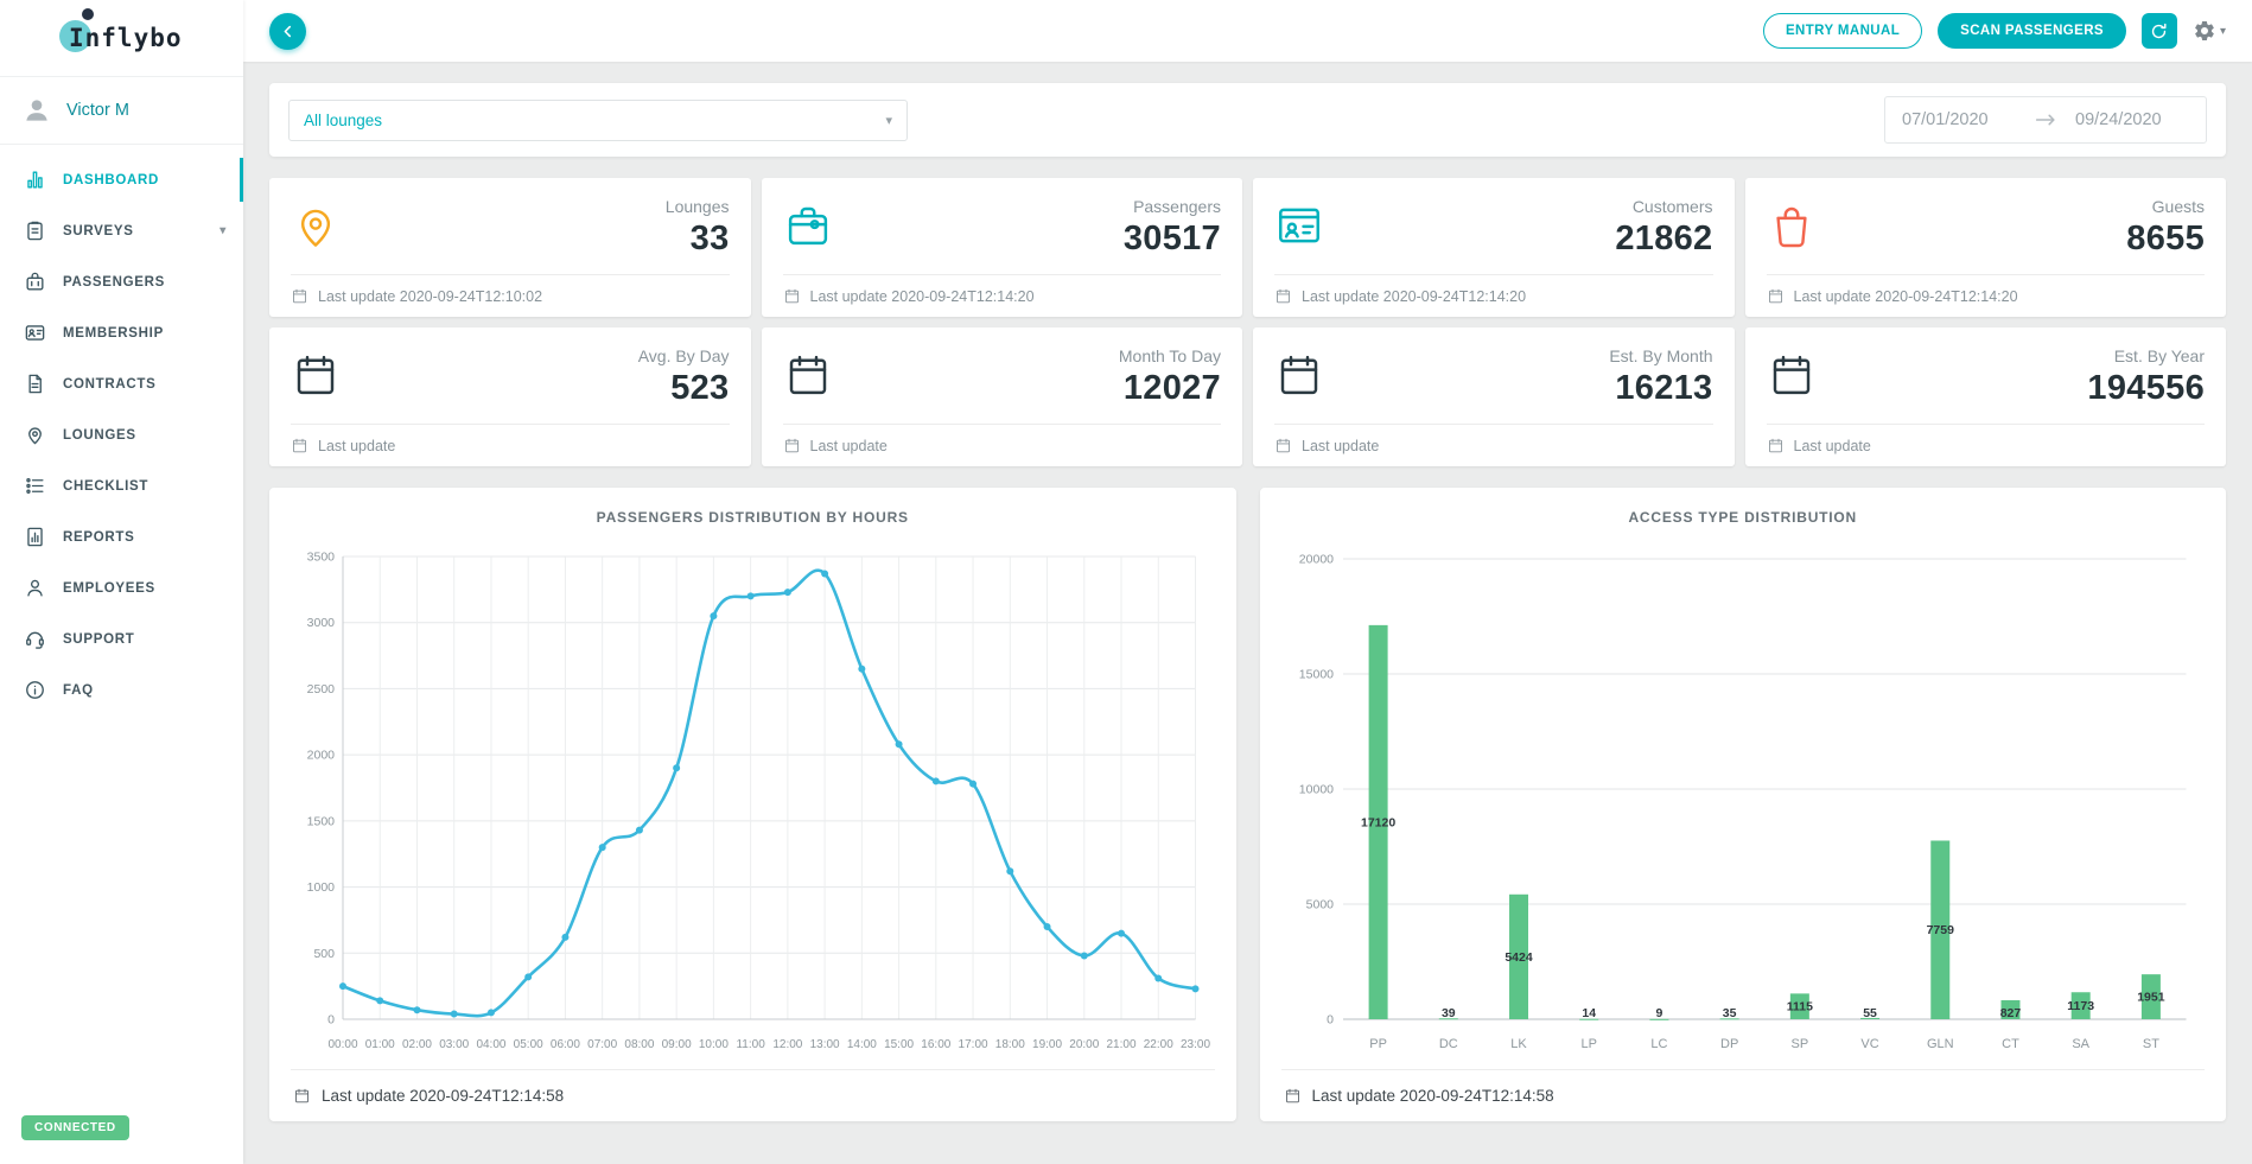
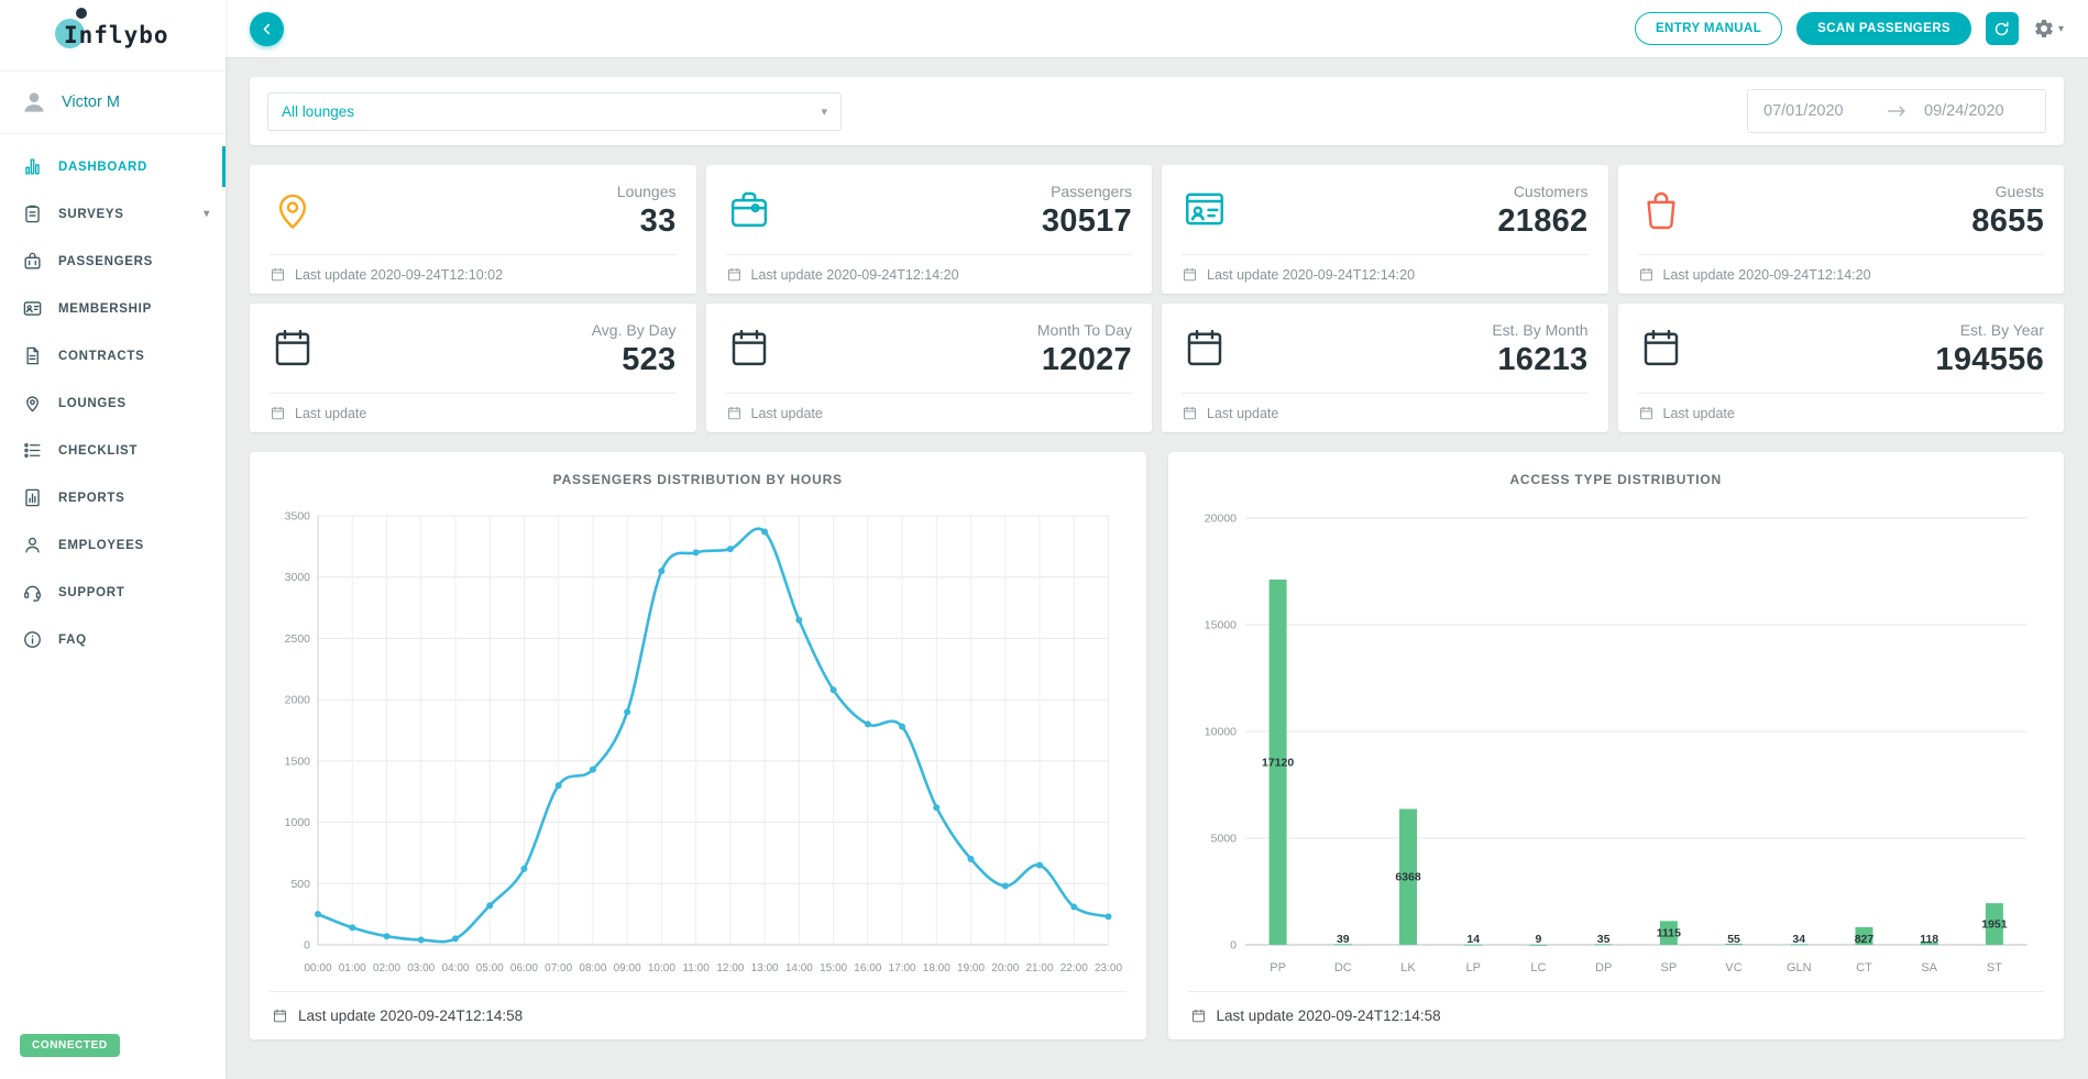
ACCESS TYPE DISTRIBUTION/LK: 5424 -> 6368
ACCESS TYPE DISTRIBUTION/GLN: 7759 -> 34
ACCESS TYPE DISTRIBUTION/SA: 1173 -> 118
